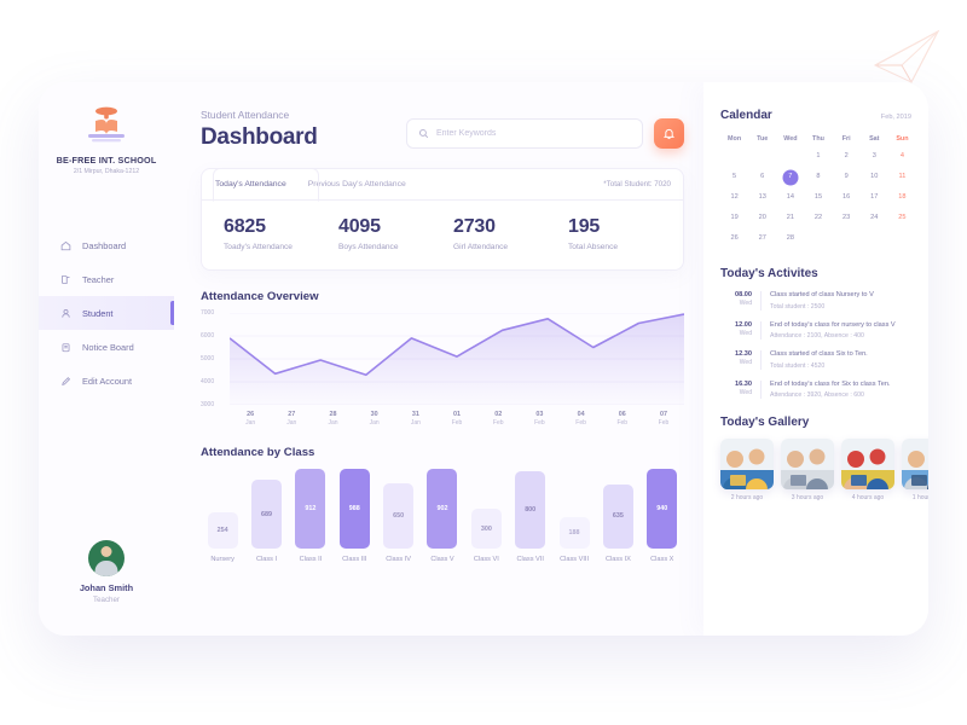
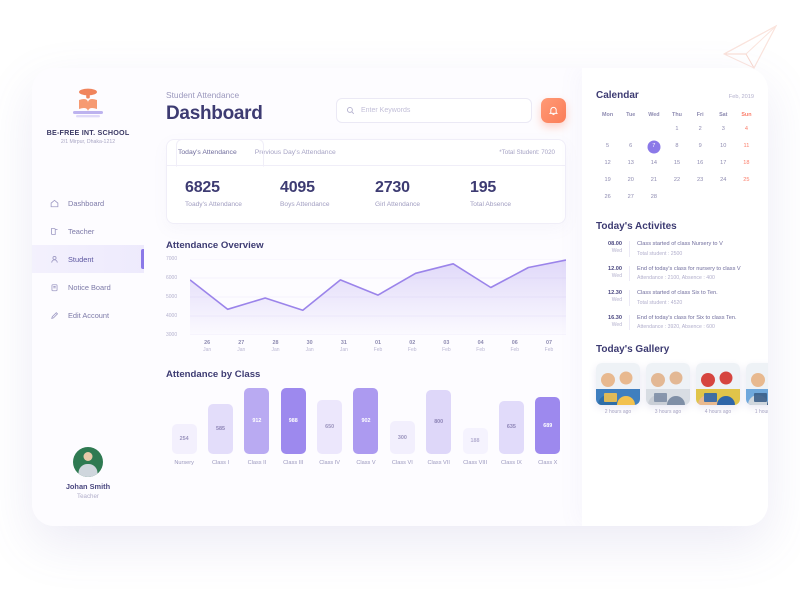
Attendance by Class/Class I: 689 -> 585
Attendance by Class/Class X: 940 -> 689
